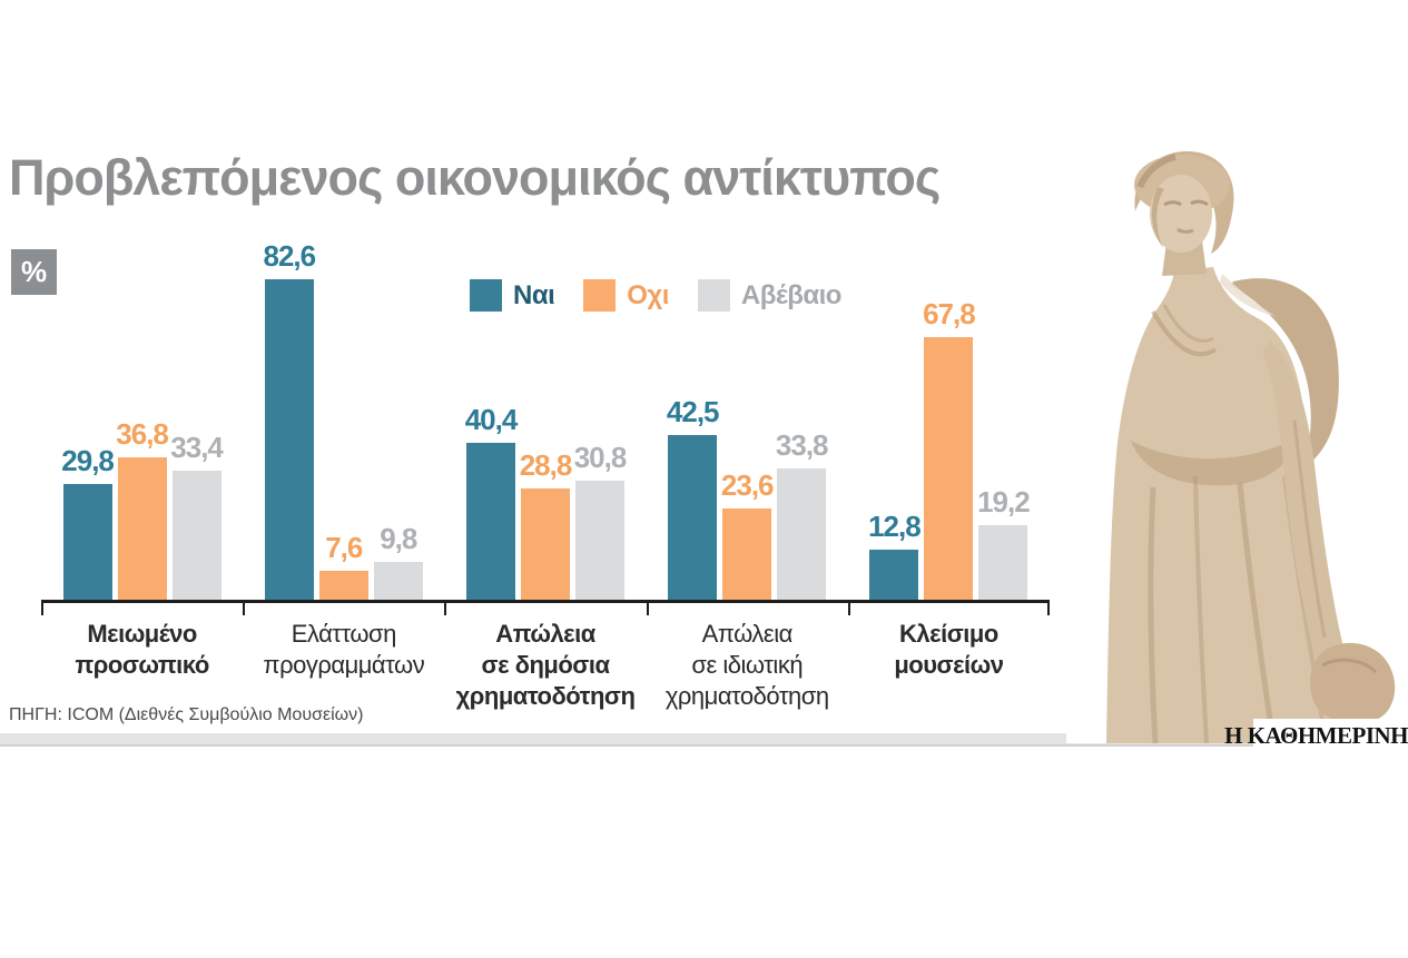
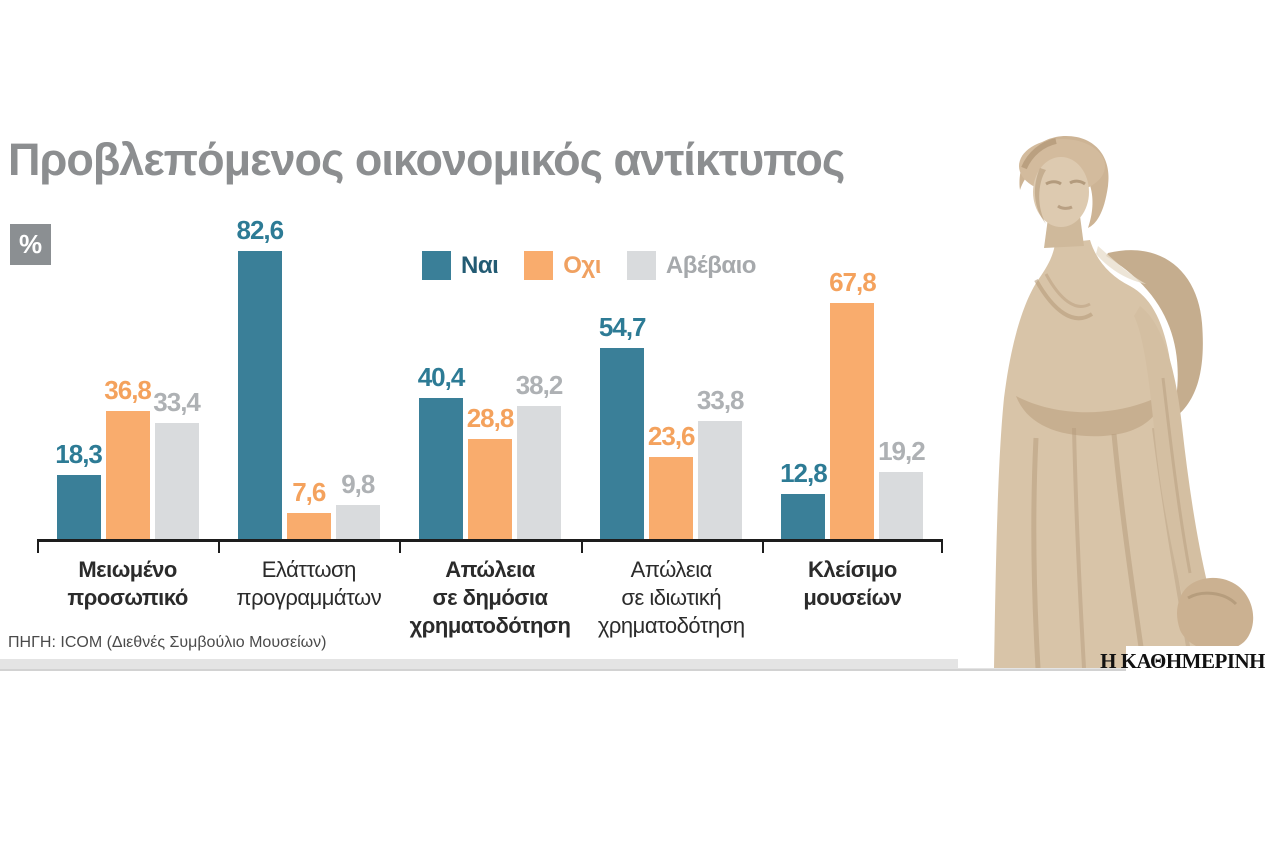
Ναι/Μειωμένο προσωπικό: 29,8 -> 18,3
Αβέβαιο/Απώλεια σε δημόσια χρηματοδότηση: 30,8 -> 38,2
Ναι/Απώλεια σε ιδιωτική χρηματοδότηση: 42,5 -> 54,7
